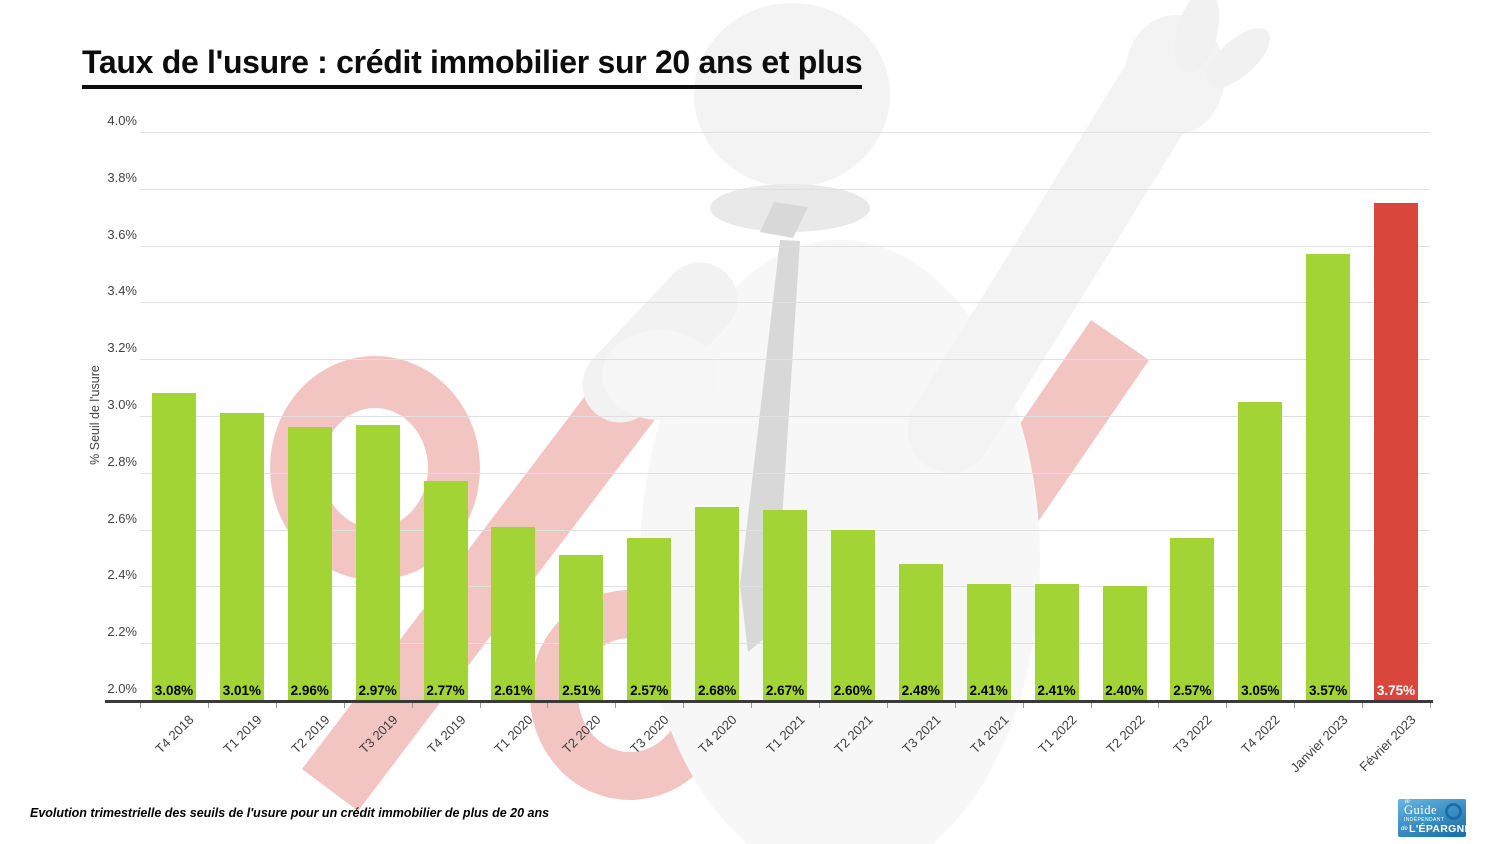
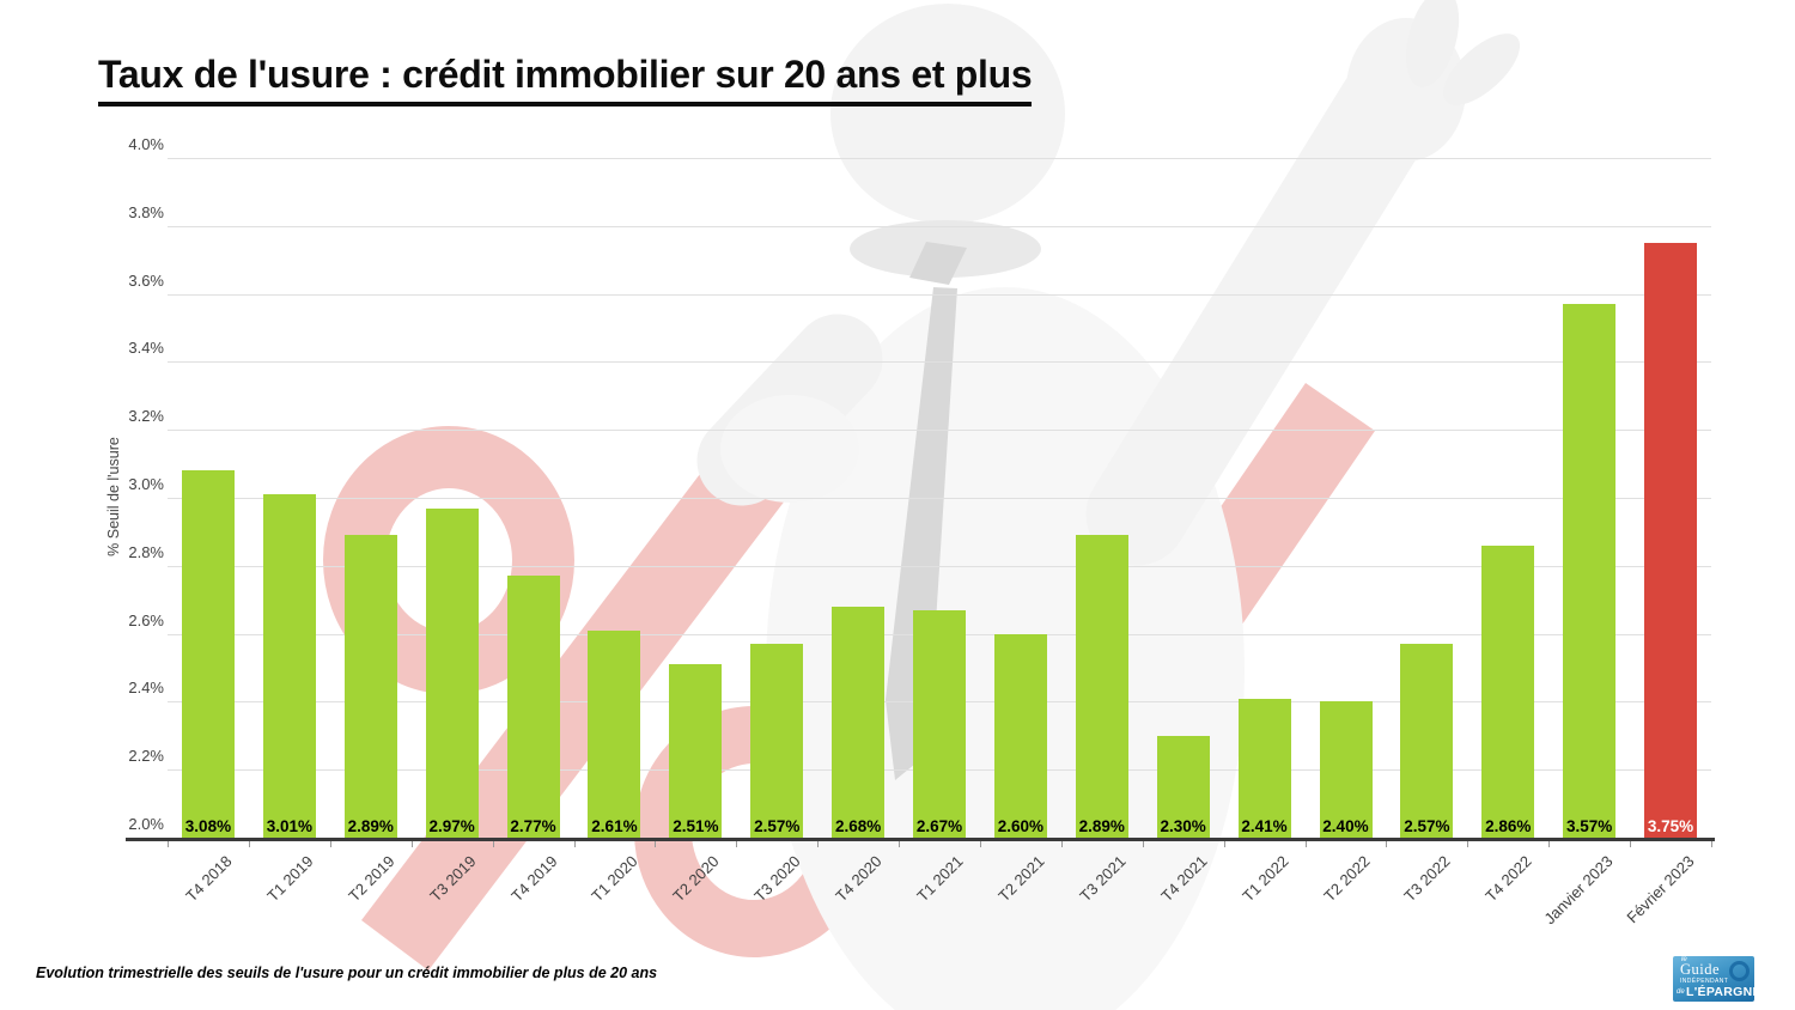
T2 2019: 2.96% -> 2.89%
T3 2021: 2.48% -> 2.89%
T4 2021: 2.41% -> 2.30%
T4 2022: 3.05% -> 2.86%
